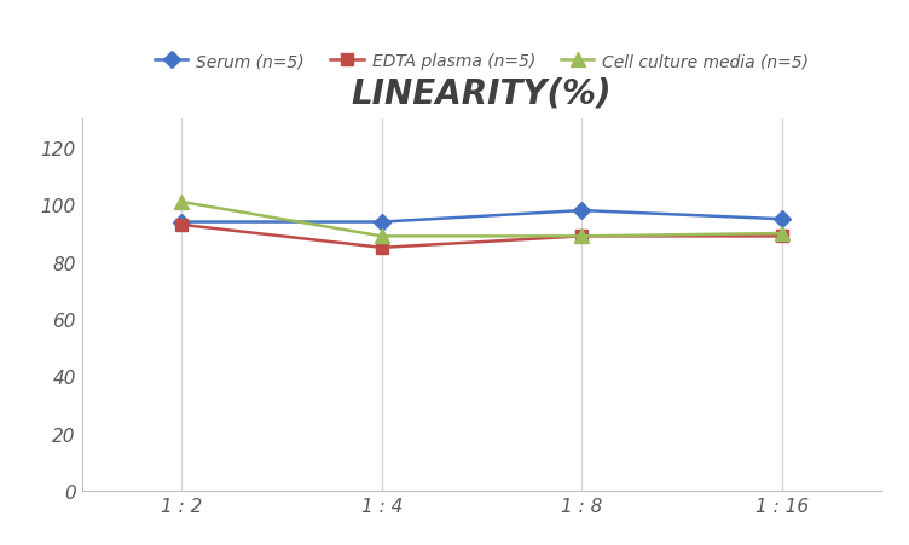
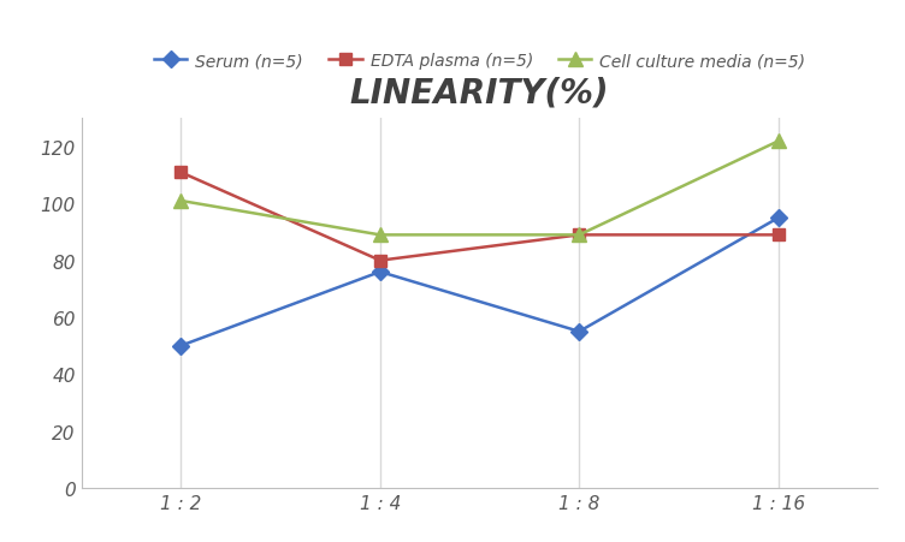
Serum (n=5)/1 : 2: 94 -> 50
EDTA plasma (n=5)/1 : 2: 93 -> 111
Serum (n=5)/1 : 4: 94 -> 76
EDTA plasma (n=5)/1 : 4: 85 -> 80
Serum (n=5)/1 : 8: 98 -> 55
Cell culture media (n=5)/1 : 16: 90 -> 122
